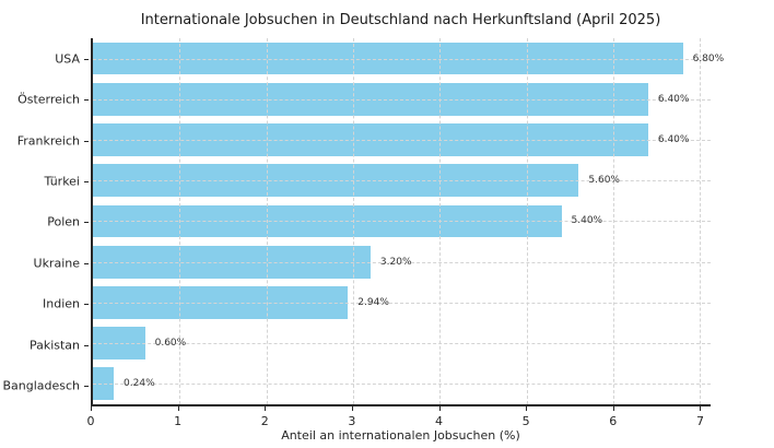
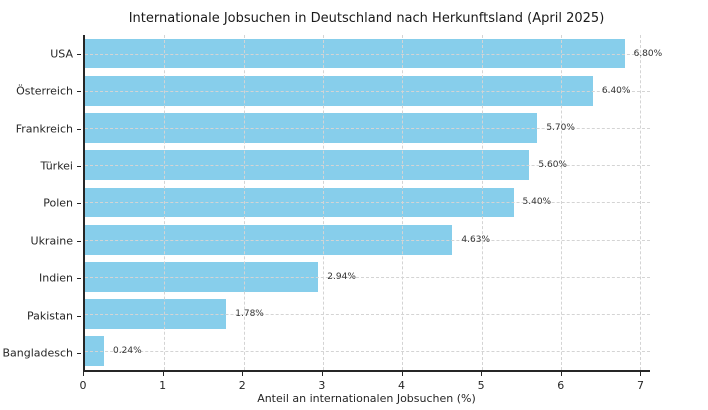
Frankreich: 6.40% -> 5.70%
Ukraine: 3.20% -> 4.63%
Pakistan: 0.60% -> 1.78%
